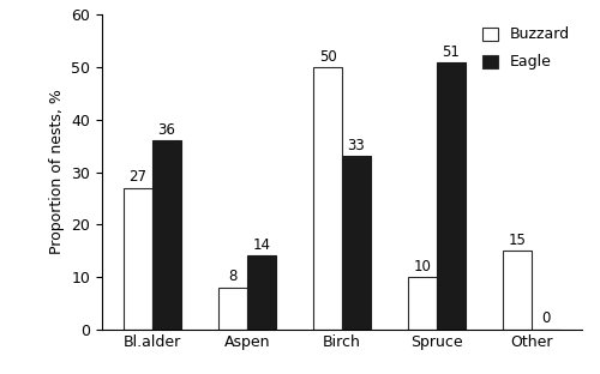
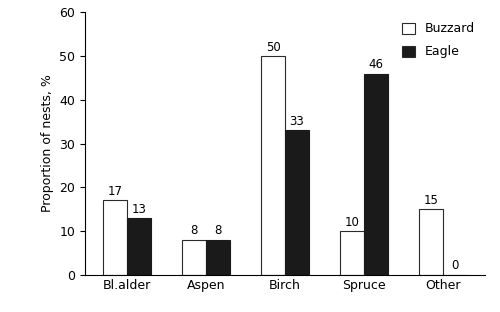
Buzzard/Bl.alder: 27 -> 17
Eagle/Bl.alder: 36 -> 13
Eagle/Aspen: 14 -> 8
Eagle/Spruce: 51 -> 46
